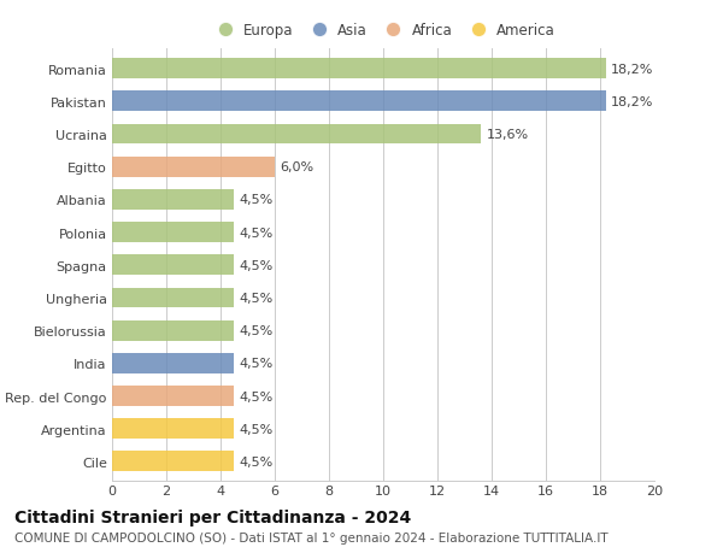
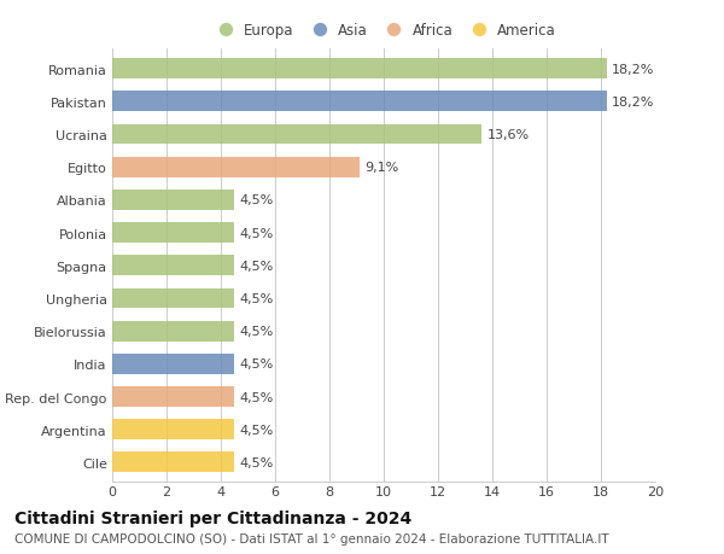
Egitto: 6,0% -> 9,1%
